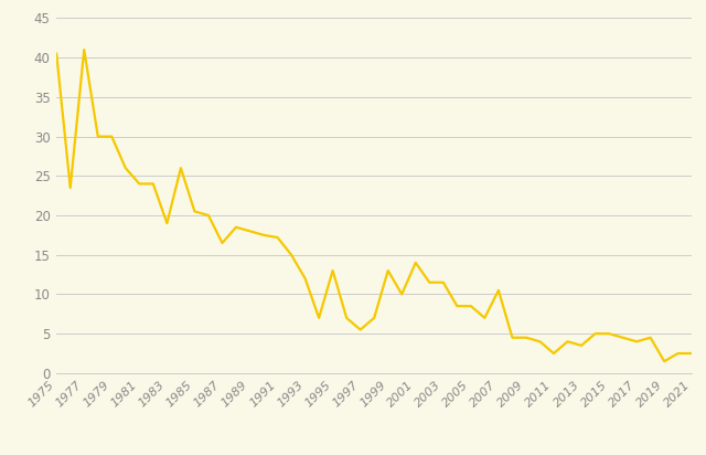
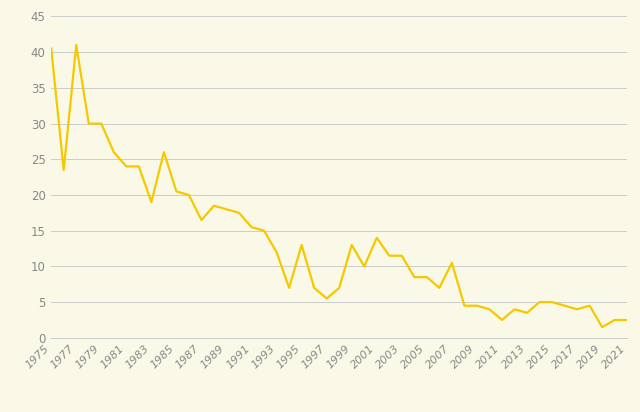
1991: 17.2 -> 15.5
